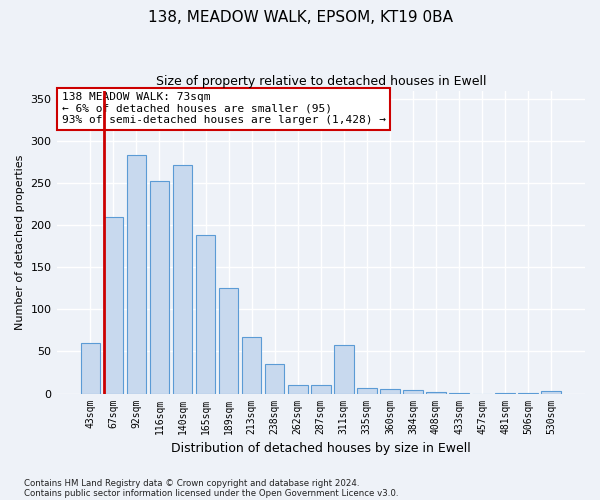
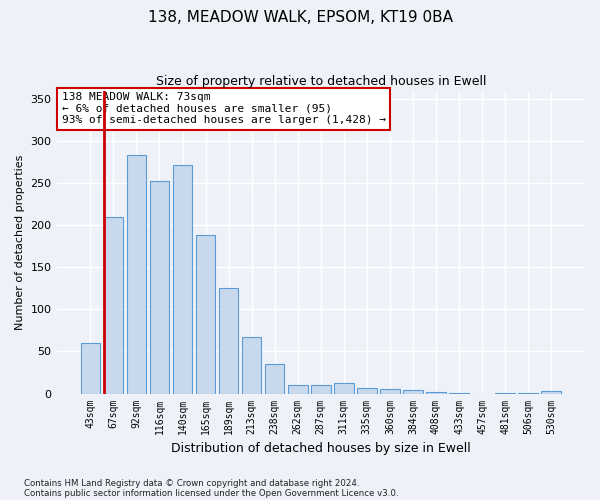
311sqm: 58 -> 13
